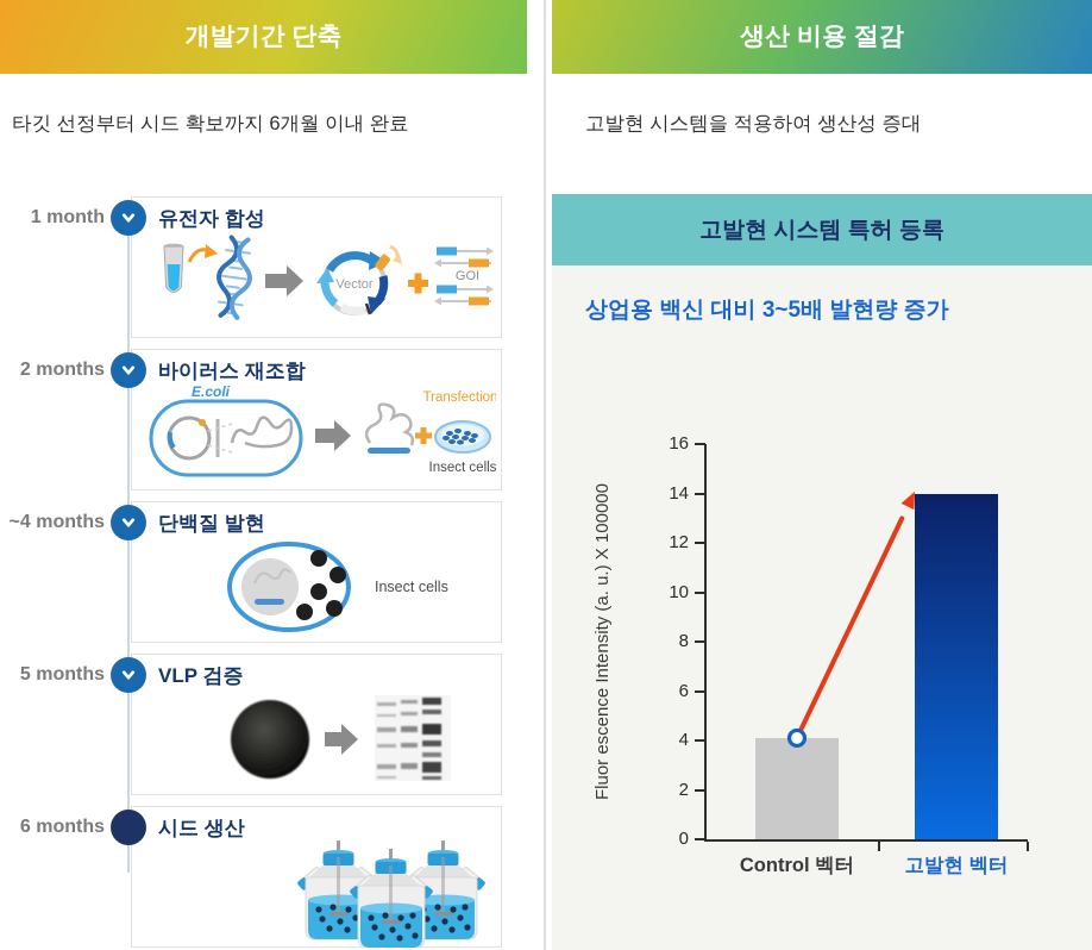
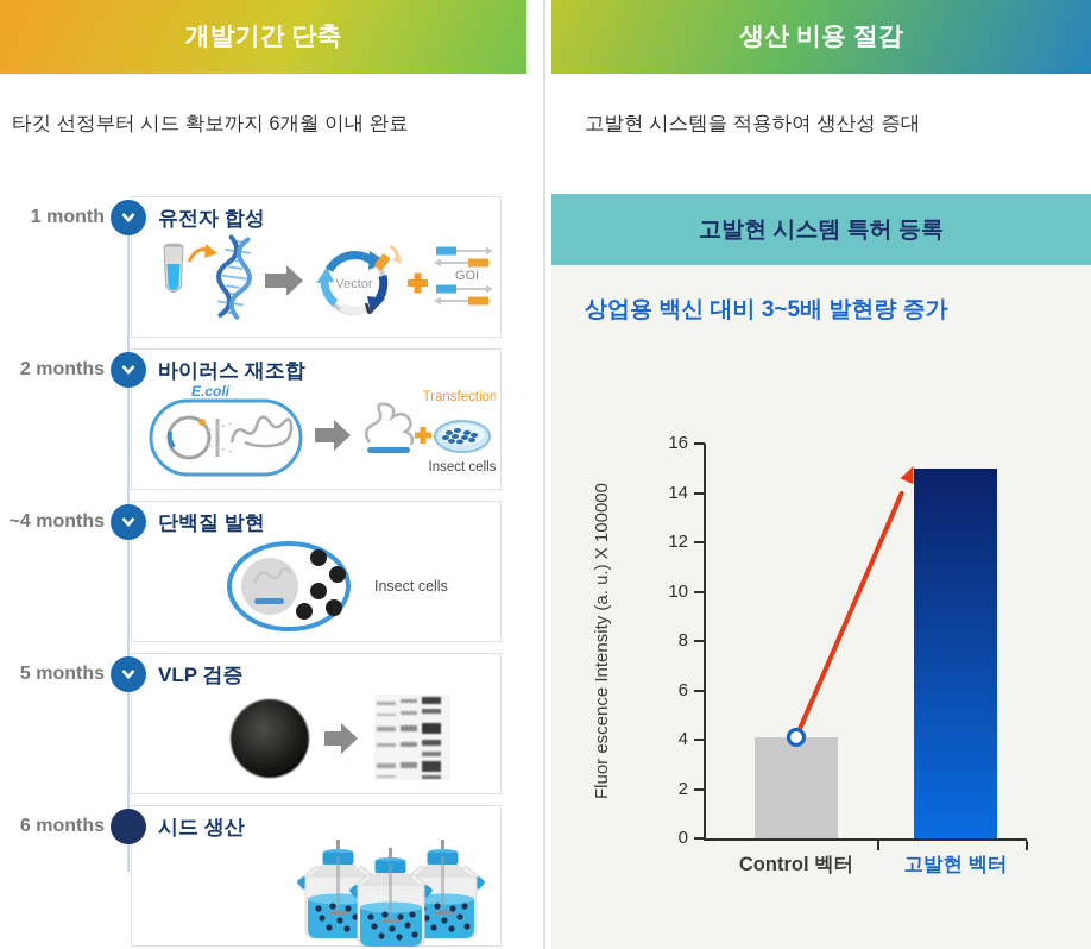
고발현 벡터: 14.0 -> 15.0
